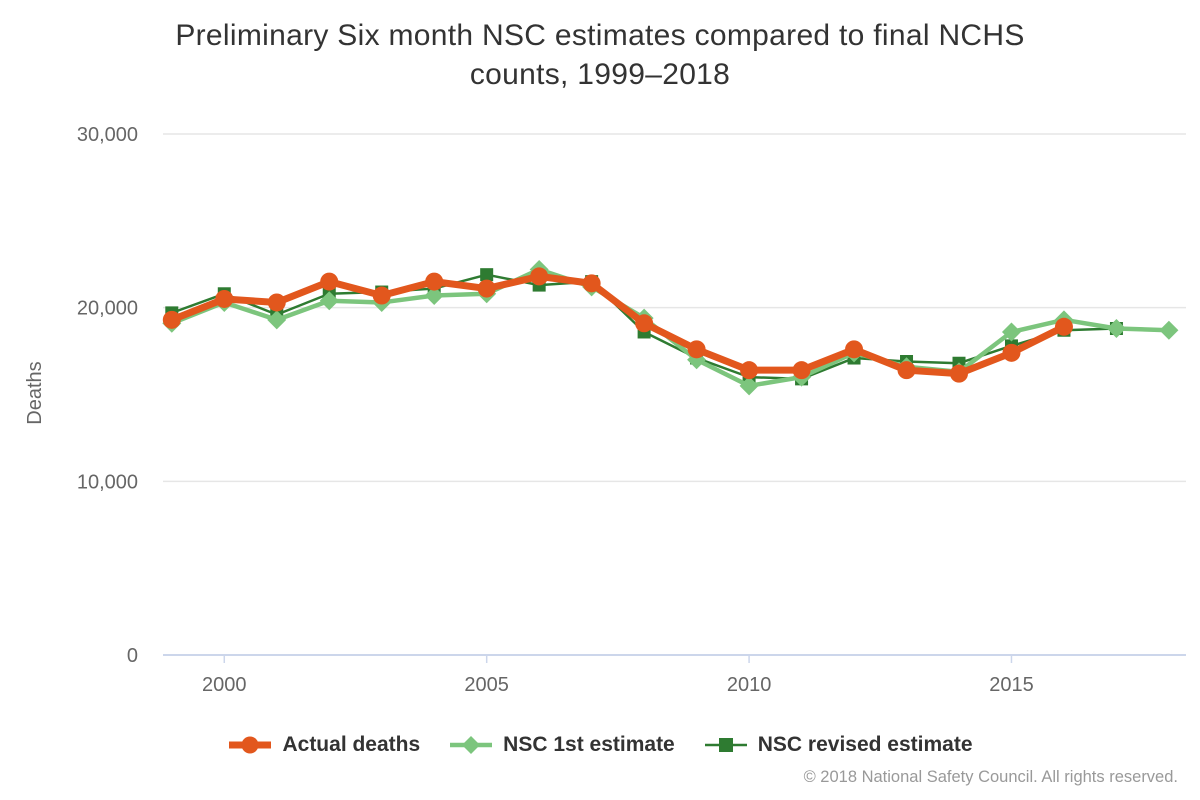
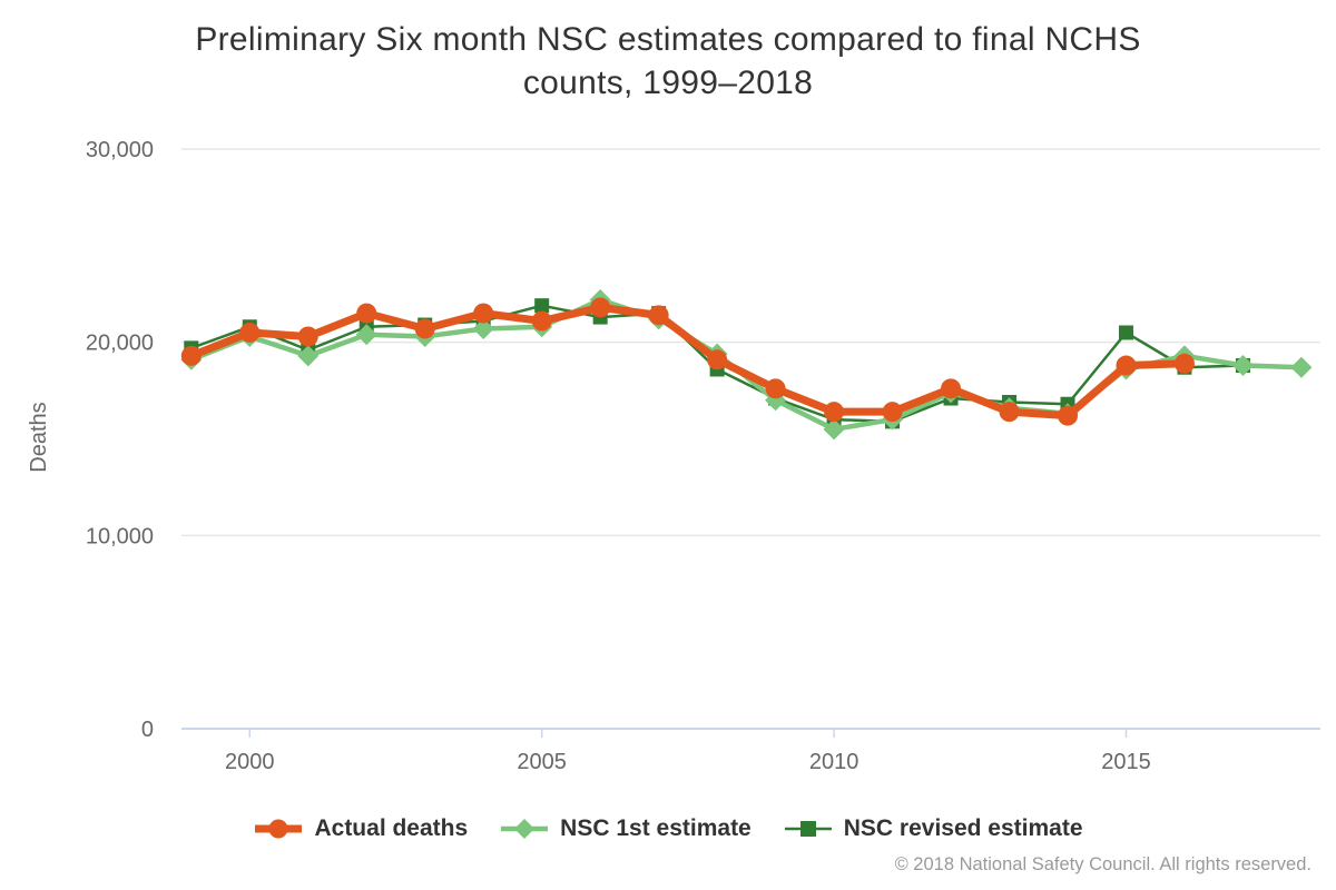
Actual deaths/2015: 17400 -> 18800
NSC revised estimate/2015: 17800 -> 20500
